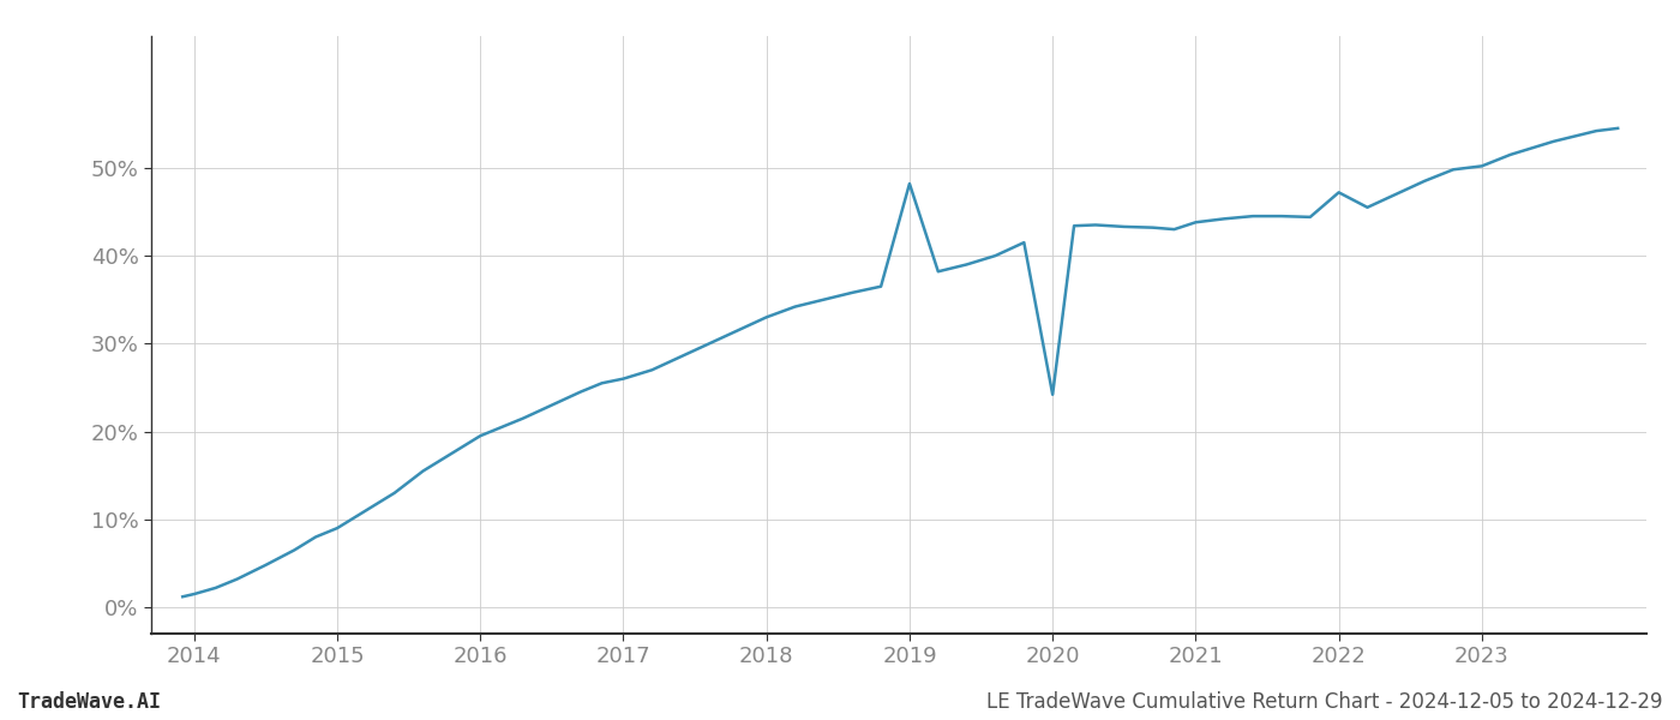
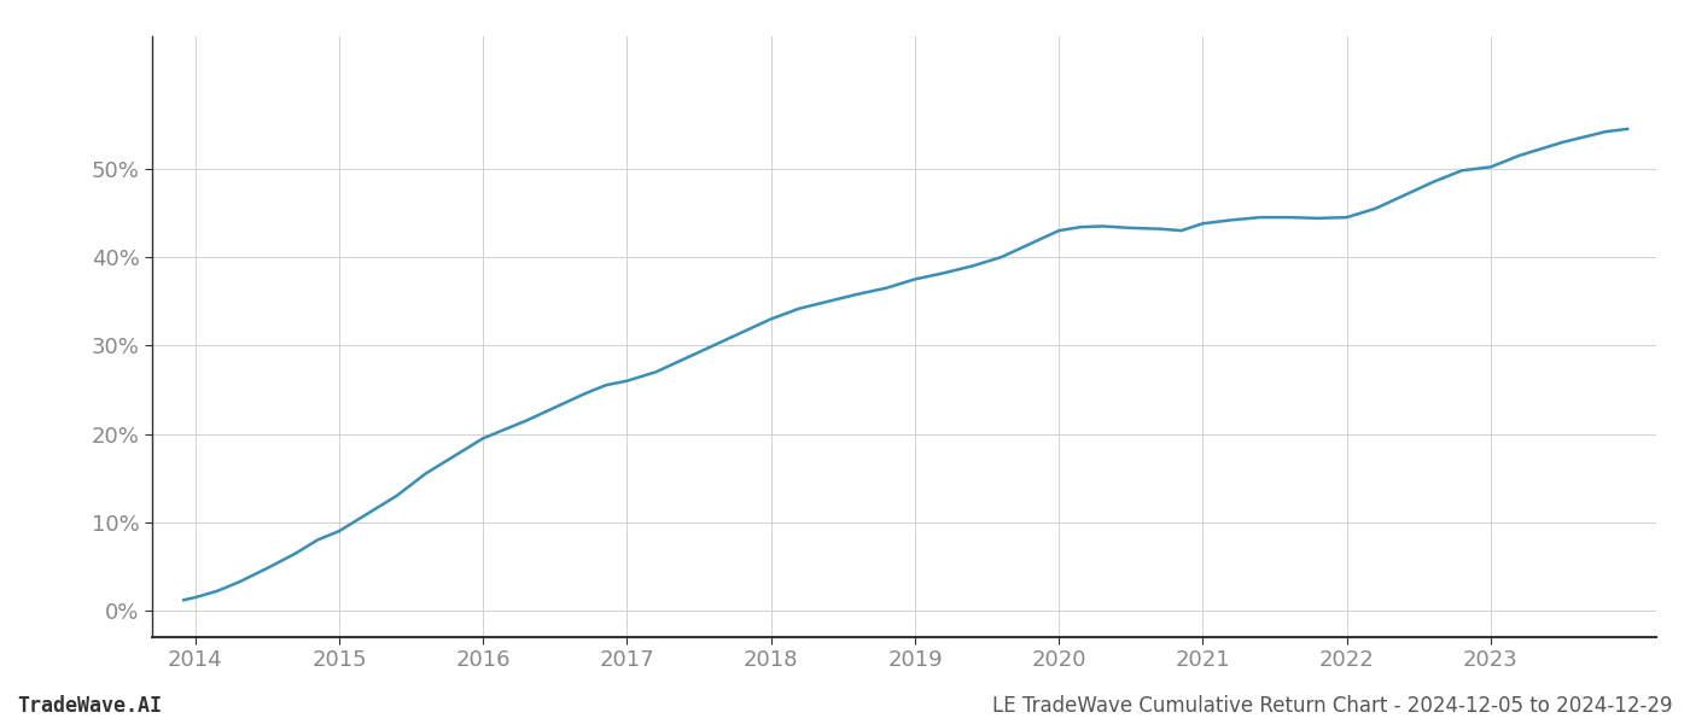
2019: 48.2% -> 37.5%
2020: 24.2% -> 43.0%
2022: 47.2% -> 44.5%
